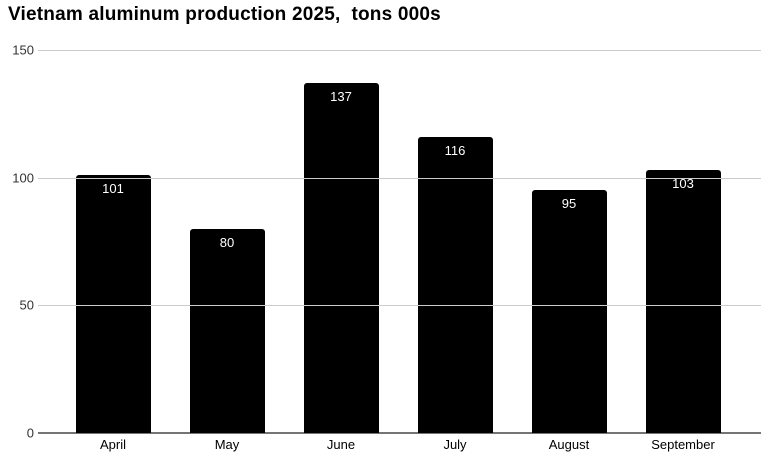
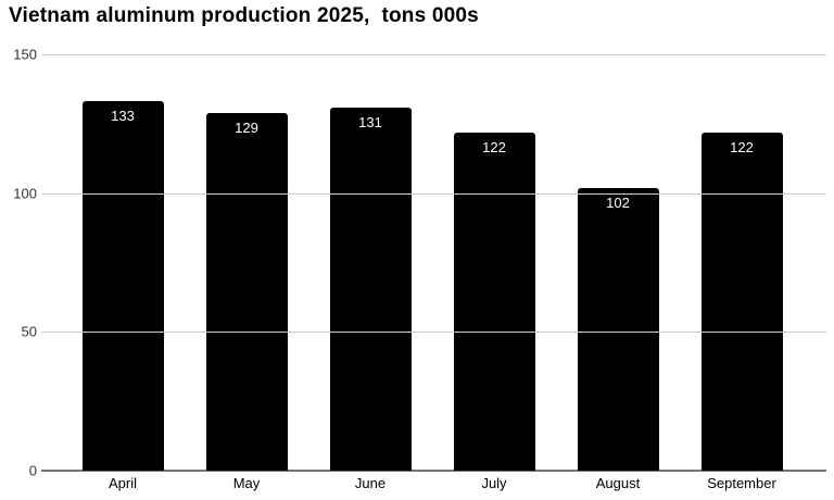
April: 101 -> 133
May: 80 -> 129
June: 137 -> 131
July: 116 -> 122
August: 95 -> 102
September: 103 -> 122
